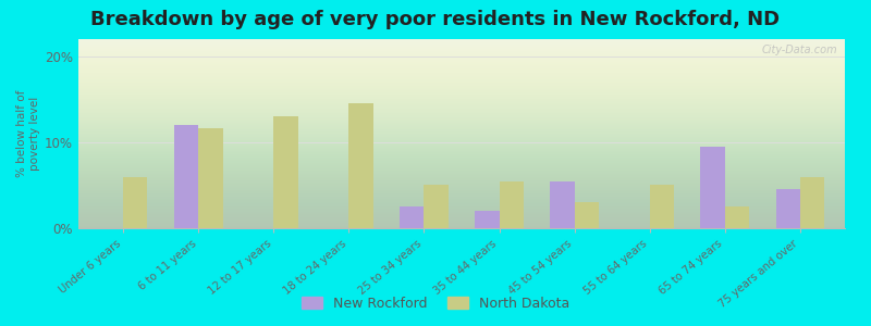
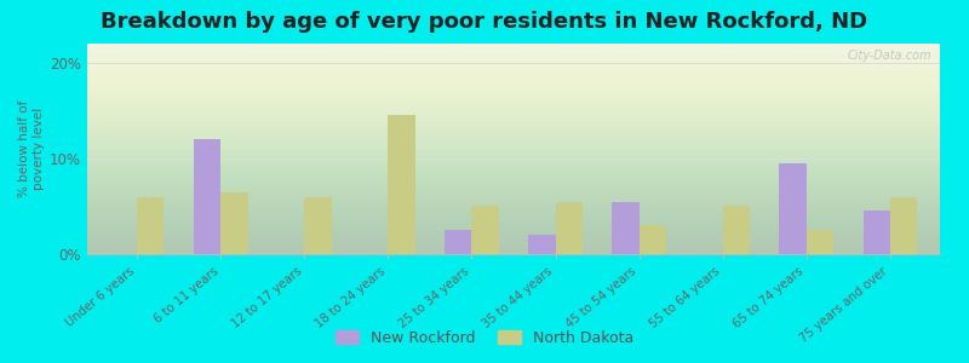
North Dakota/6 to 11 years: 11.6% -> 6.5%
North Dakota/12 to 17 years: 13.0% -> 6.0%
